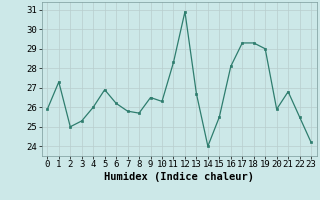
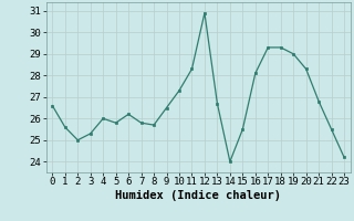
0: 25.9 -> 26.6
1: 27.3 -> 25.6
5: 26.9 -> 25.8
10: 26.3 -> 27.3
20: 25.9 -> 28.3
